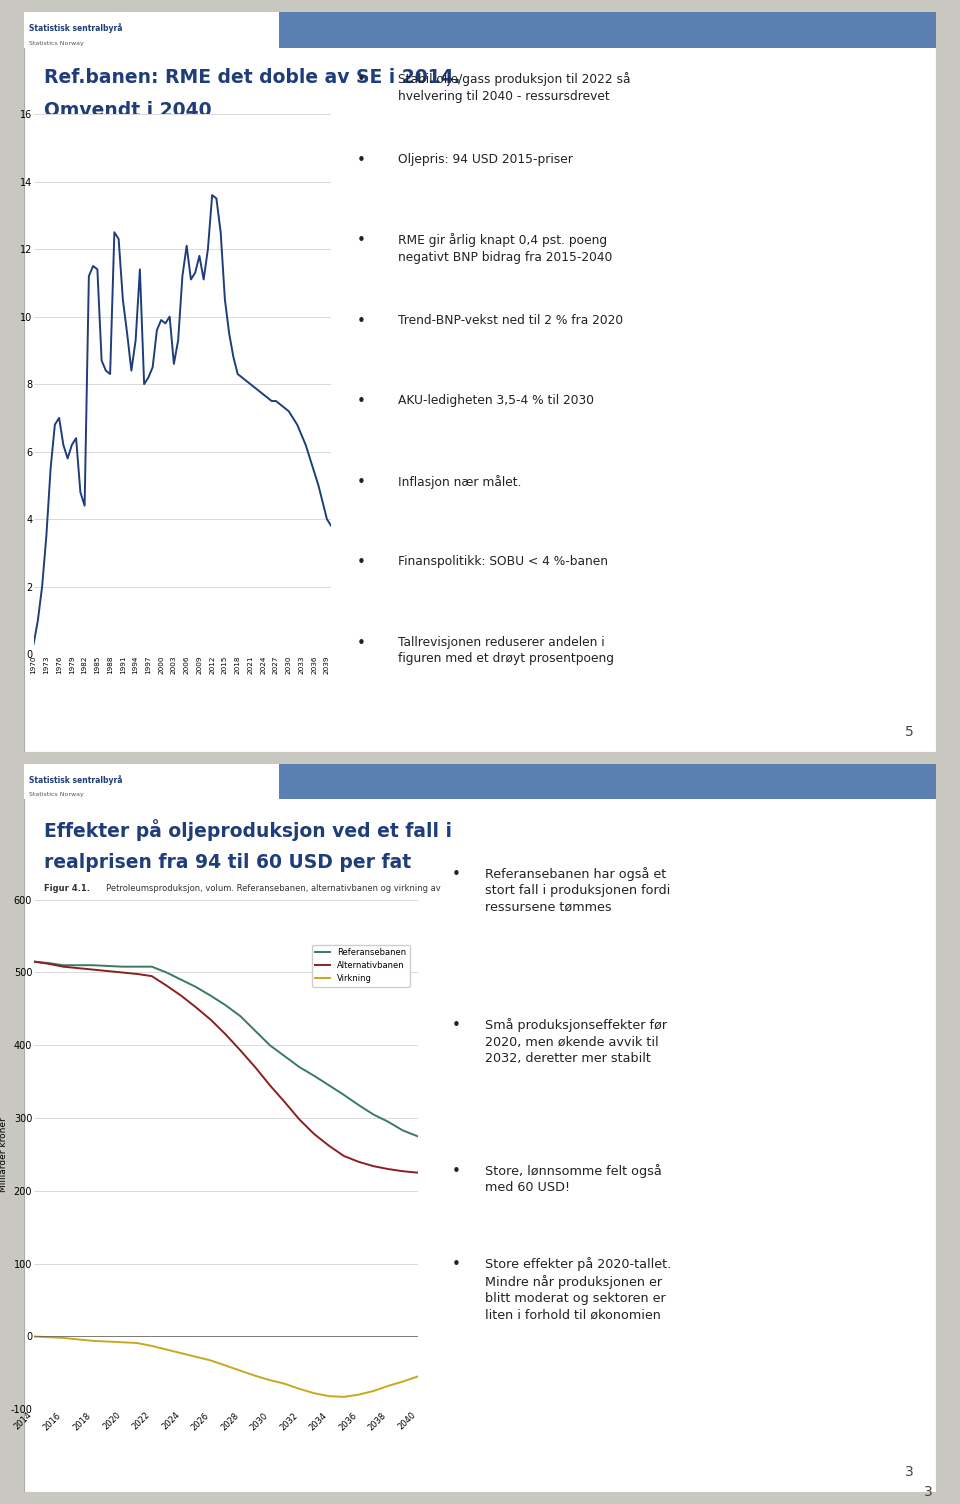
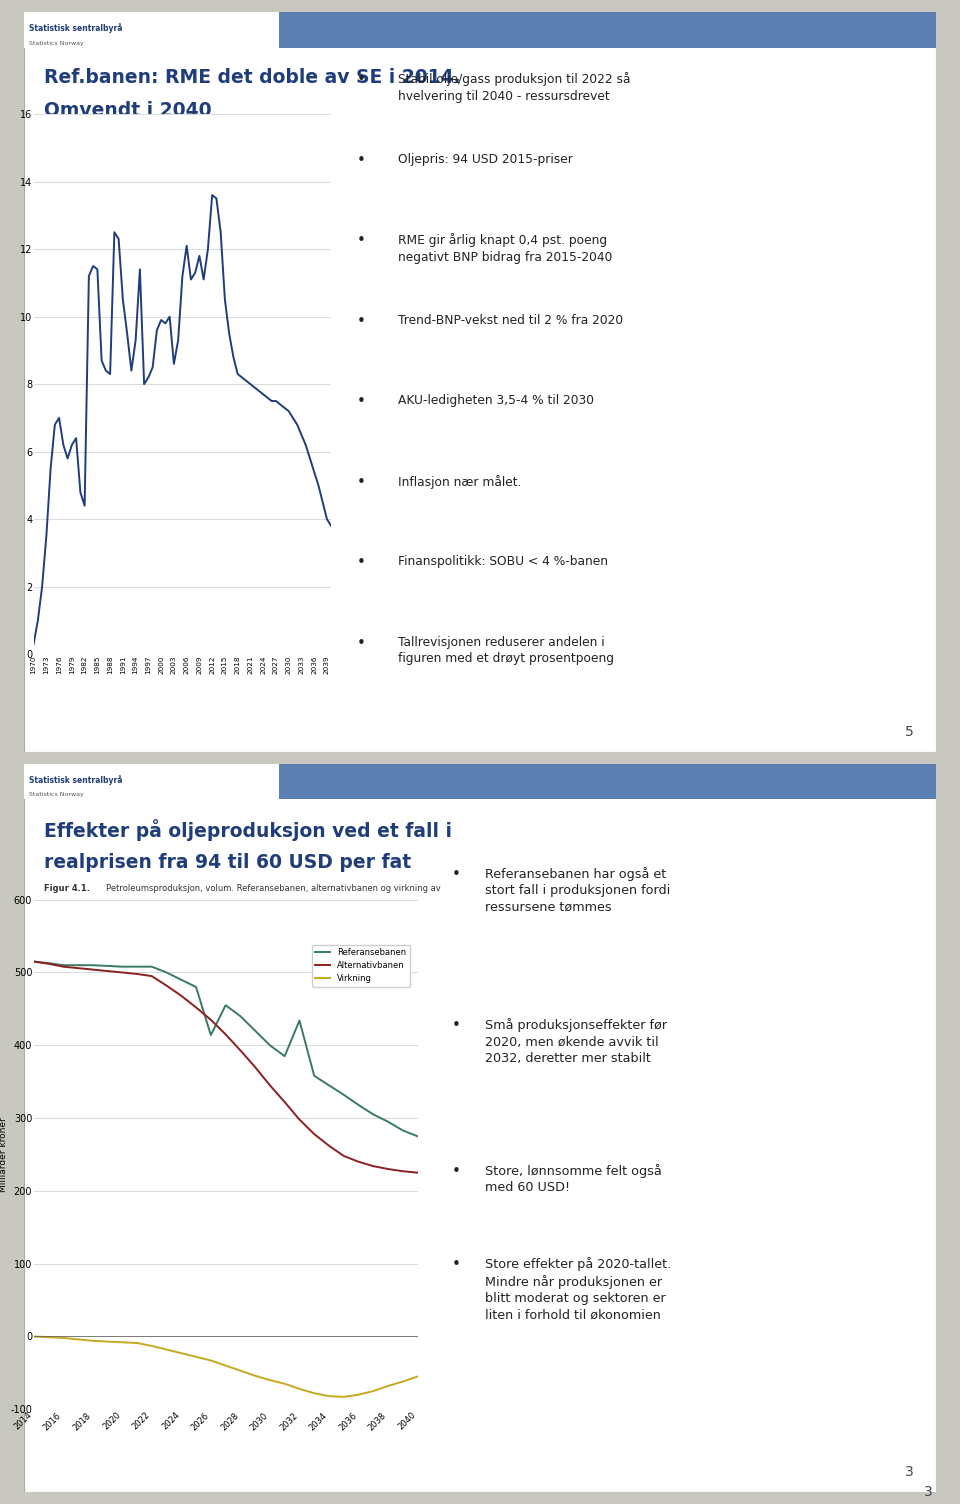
Referansebanen/2026: 468 -> 414
Referansebanen/2032: 370 -> 434
